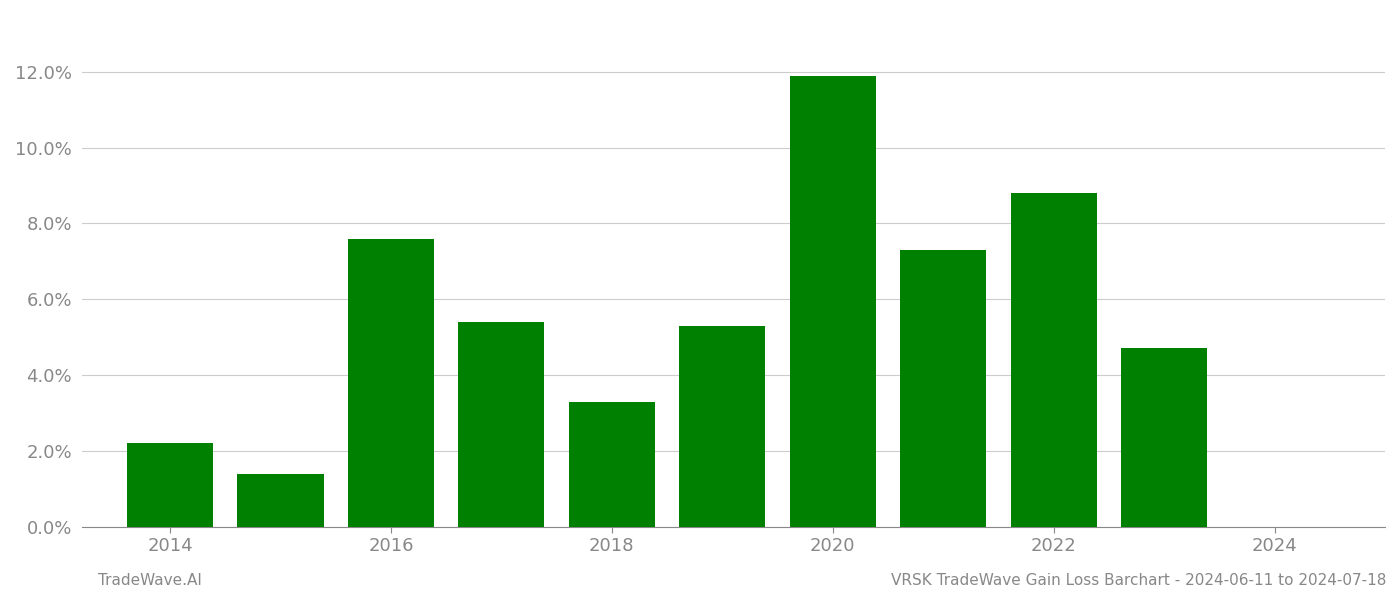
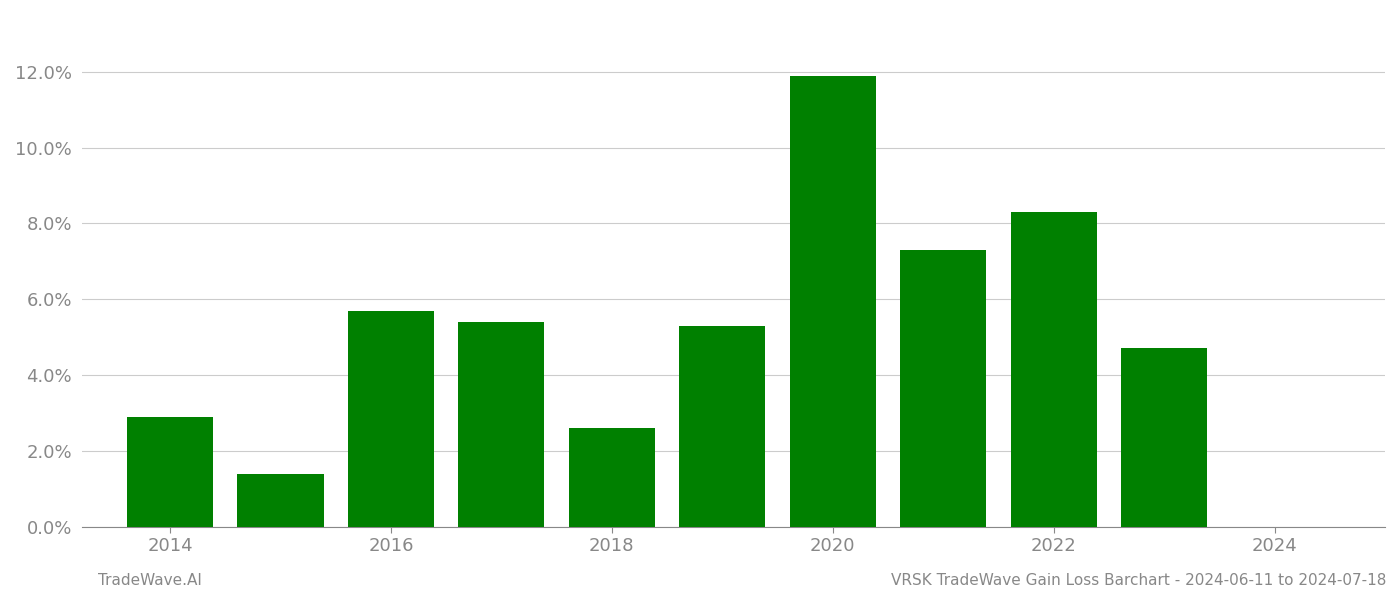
2014: 2.2% -> 2.9%
2016: 7.6% -> 5.7%
2018: 3.3% -> 2.6%
2022: 8.8% -> 8.3%
